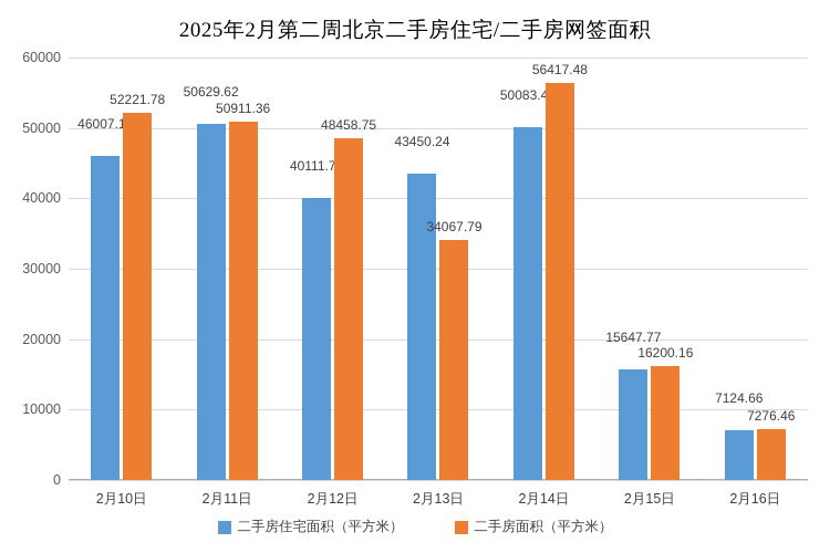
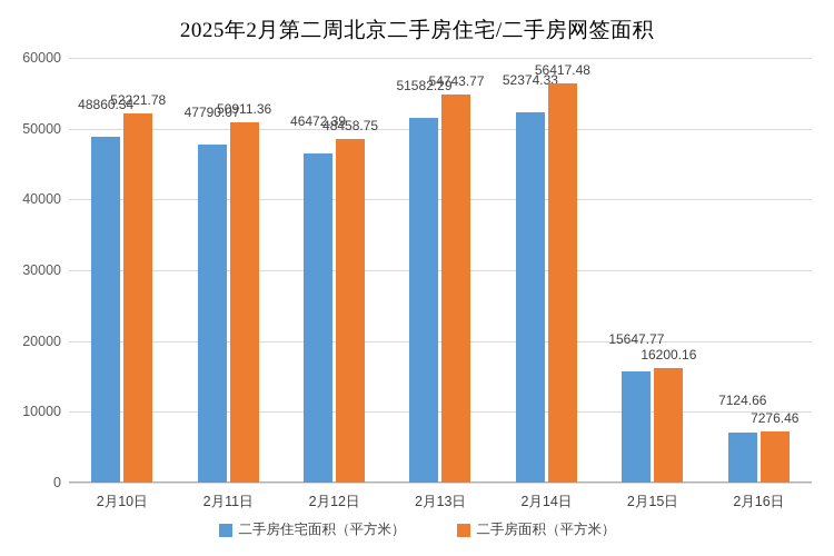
二手房住宅面积（平方米）/2月10日: 46007.16 -> 48860.34
二手房住宅面积（平方米）/2月11日: 50629.62 -> 47790.07
二手房住宅面积（平方米）/2月12日: 40111.79 -> 46472.39
二手房住宅面积（平方米）/2月13日: 43450.24 -> 51582.29
二手房面积（平方米）/2月13日: 34067.79 -> 54743.77
二手房住宅面积（平方米）/2月14日: 50083.44 -> 52374.33
